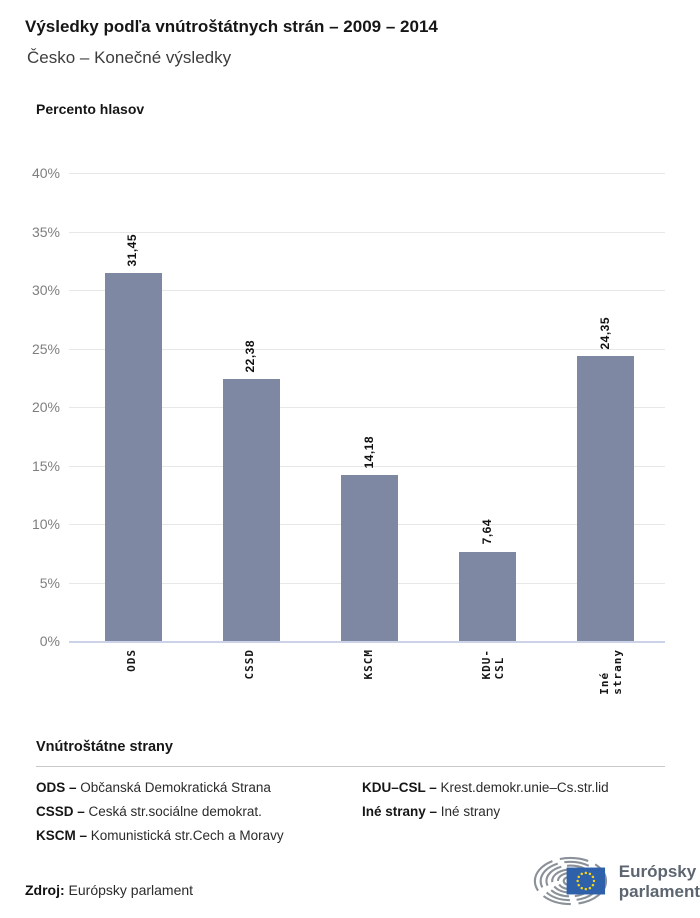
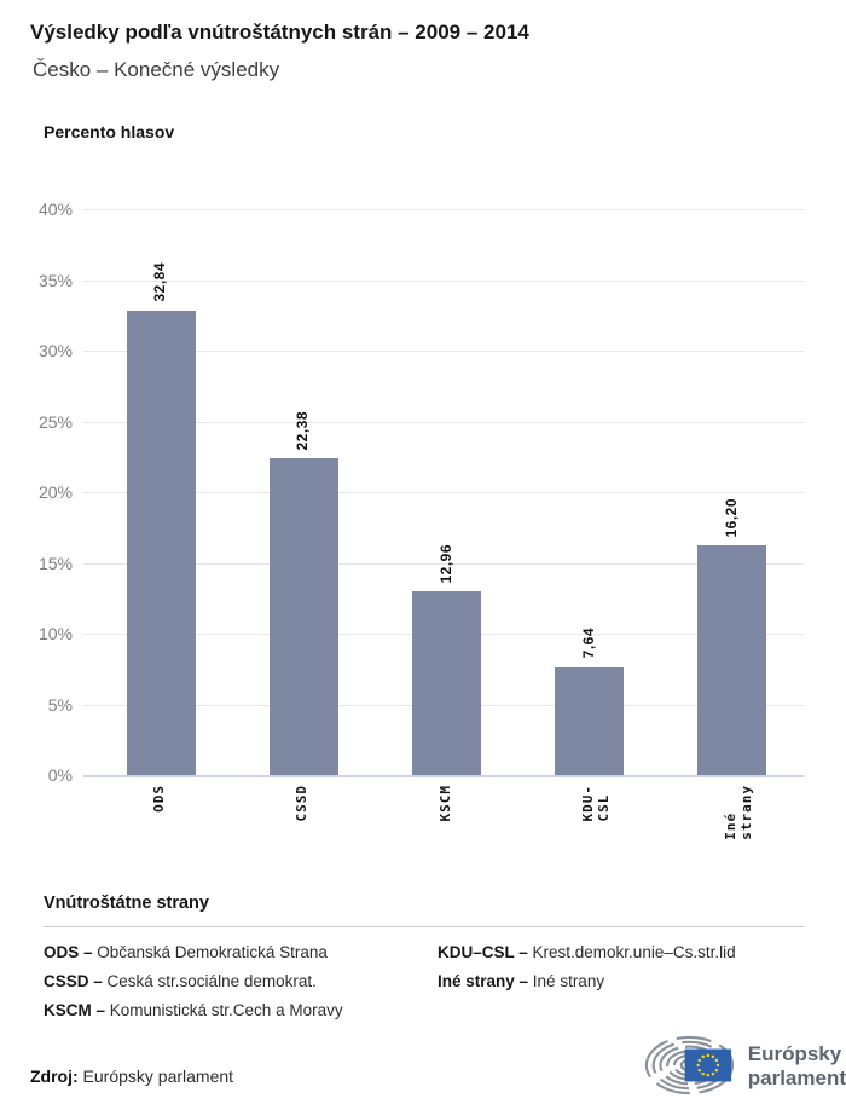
ODS: 31,45 -> 32,84
KSCM: 14,18 -> 12,96
Iné strany: 24,35 -> 16,20
